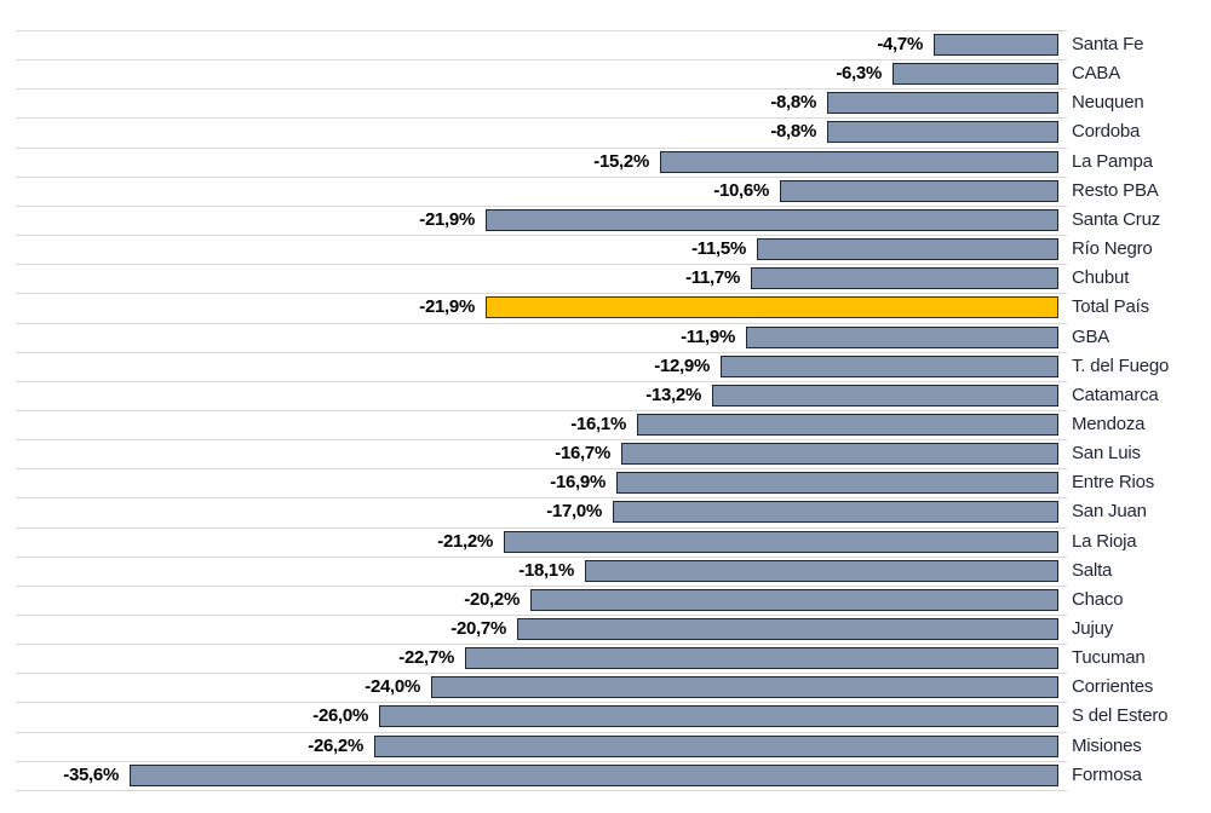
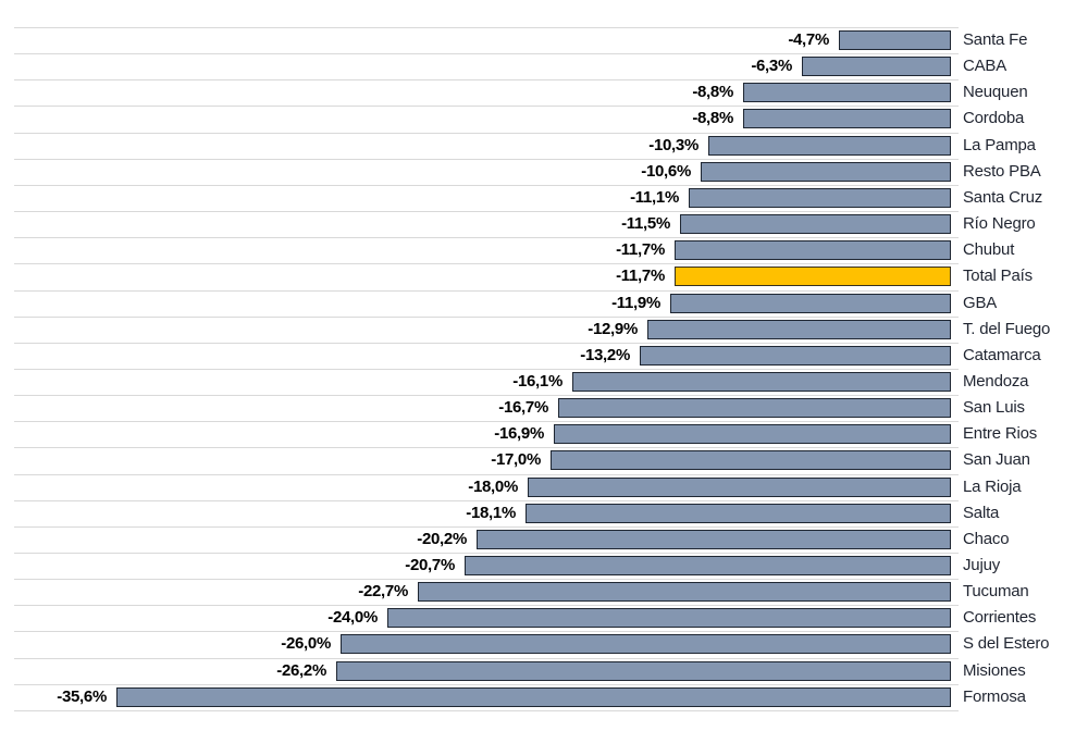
La Pampa: -15,2% -> -10,3%
Santa Cruz: -21,9% -> -11,1%
Total País: -21,9% -> -11,7%
La Rioja: -21,2% -> -18,0%
